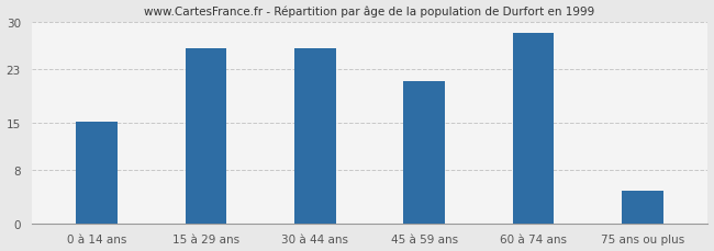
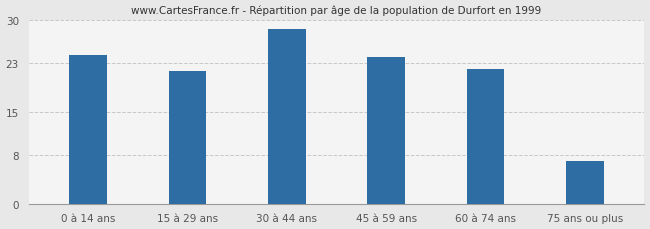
0 à 14 ans: 15.2 -> 24.3
15 à 29 ans: 26.0 -> 21.6
30 à 44 ans: 26.0 -> 28.6
45 à 59 ans: 21.2 -> 23.9
60 à 74 ans: 28.4 -> 22.0
75 ans ou plus: 4.8 -> 7.0
